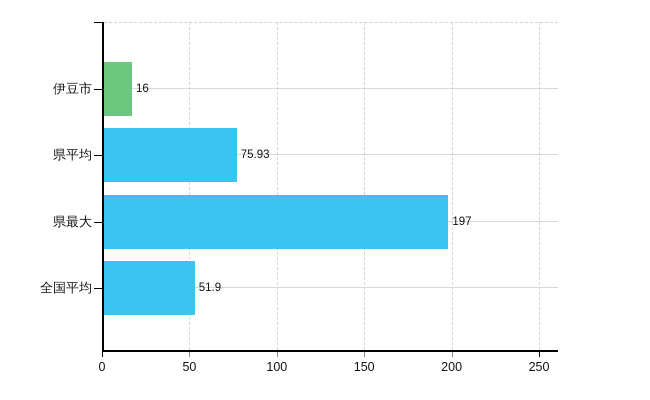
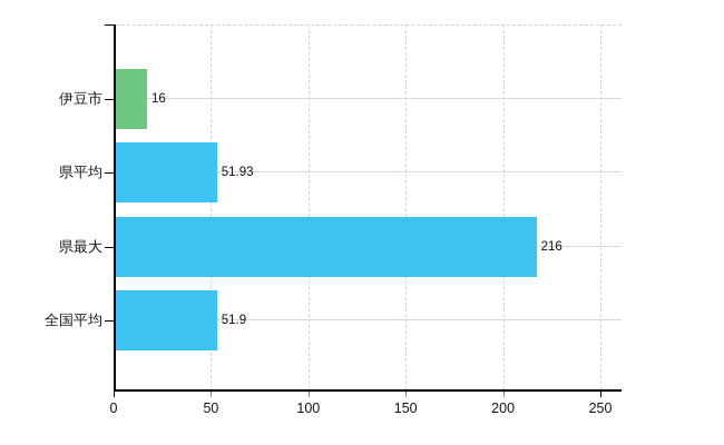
県平均: 75.93 -> 51.93
県最大: 197 -> 216
